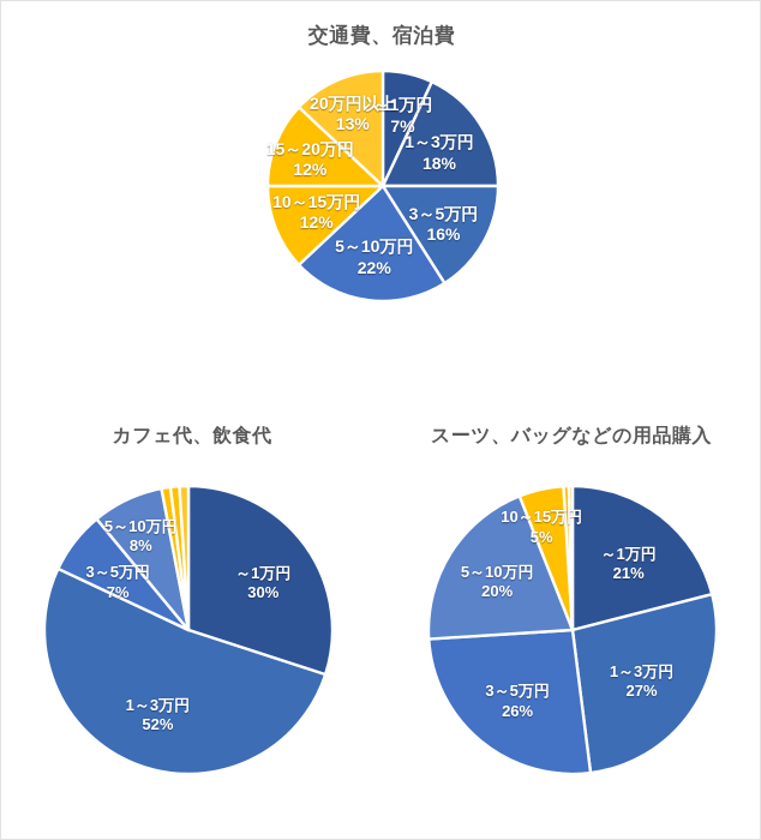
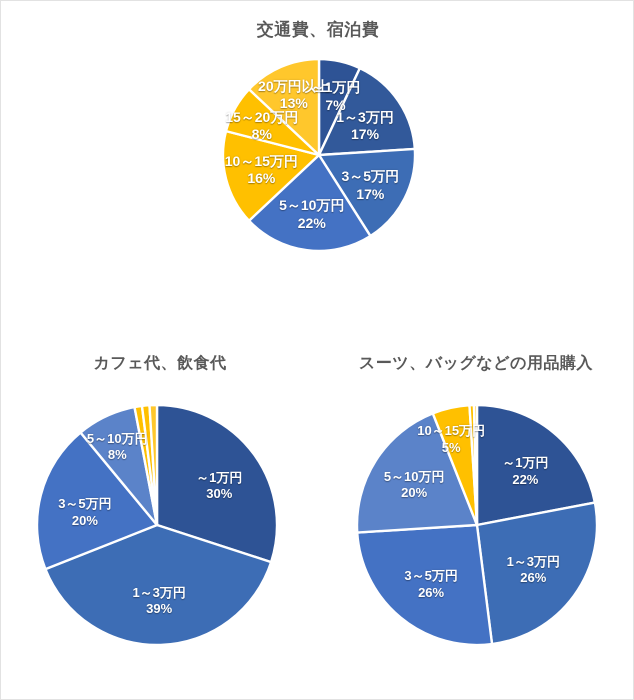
交通費、宿泊費/1～3万円: 18% -> 17%
交通費、宿泊費/3～5万円: 16% -> 17%
交通費、宿泊費/10～15万円: 12% -> 16%
交通費、宿泊費/15～20万円: 12% -> 8%
カフェ代、飲食代/1～3万円: 52% -> 39%
カフェ代、飲食代/3～5万円: 7% -> 20%
スーツ、バッグなどの用品購入/～1万円: 21% -> 22%
スーツ、バッグなどの用品購入/1～3万円: 27% -> 26%
